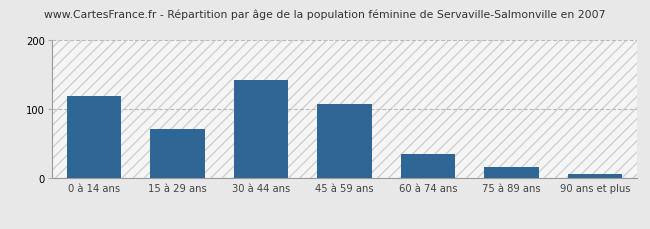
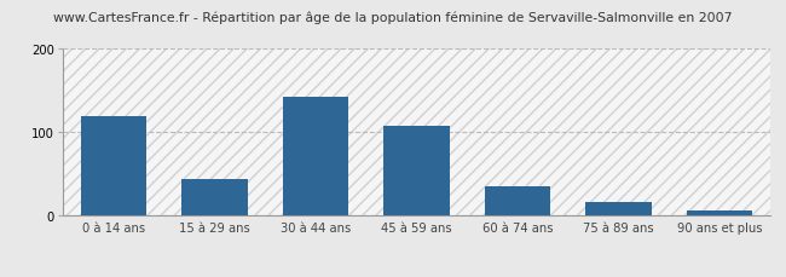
15 à 29 ans: 72 -> 44
